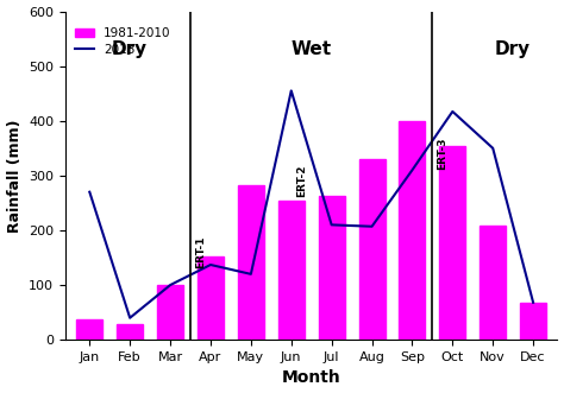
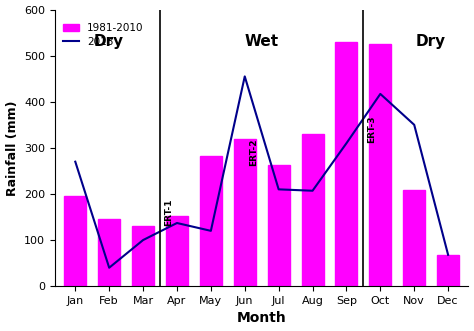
1981-2010/Jan: 37 -> 195
1981-2010/Feb: 28 -> 145
1981-2010/Mar: 100 -> 130
1981-2010/Jun: 255 -> 320
1981-2010/Sep: 400 -> 530
1981-2010/Oct: 355 -> 525
